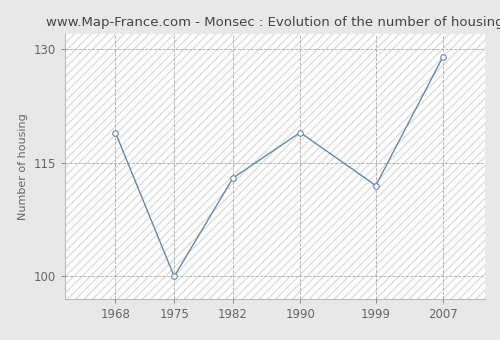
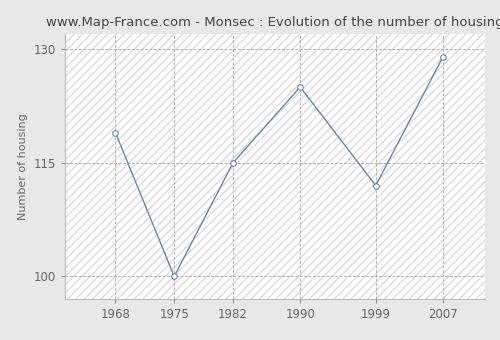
1982: 113 -> 115
1990: 119 -> 125
